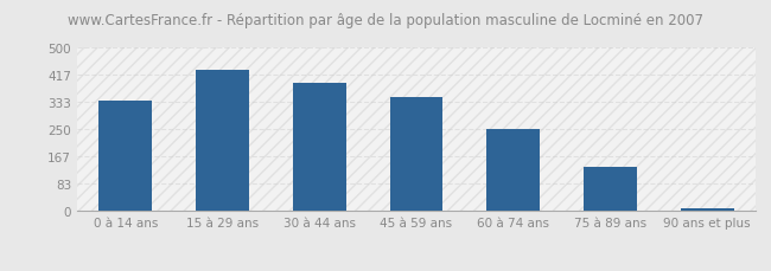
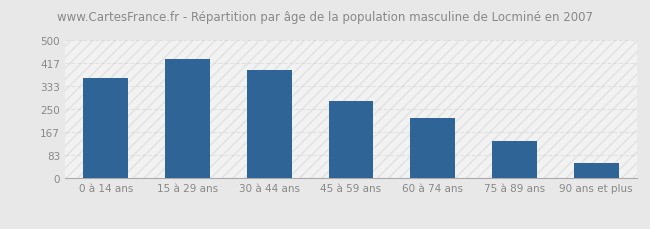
0 à 14 ans: 340 -> 365
45 à 59 ans: 348 -> 280
60 à 74 ans: 250 -> 220
90 ans et plus: 8 -> 55
